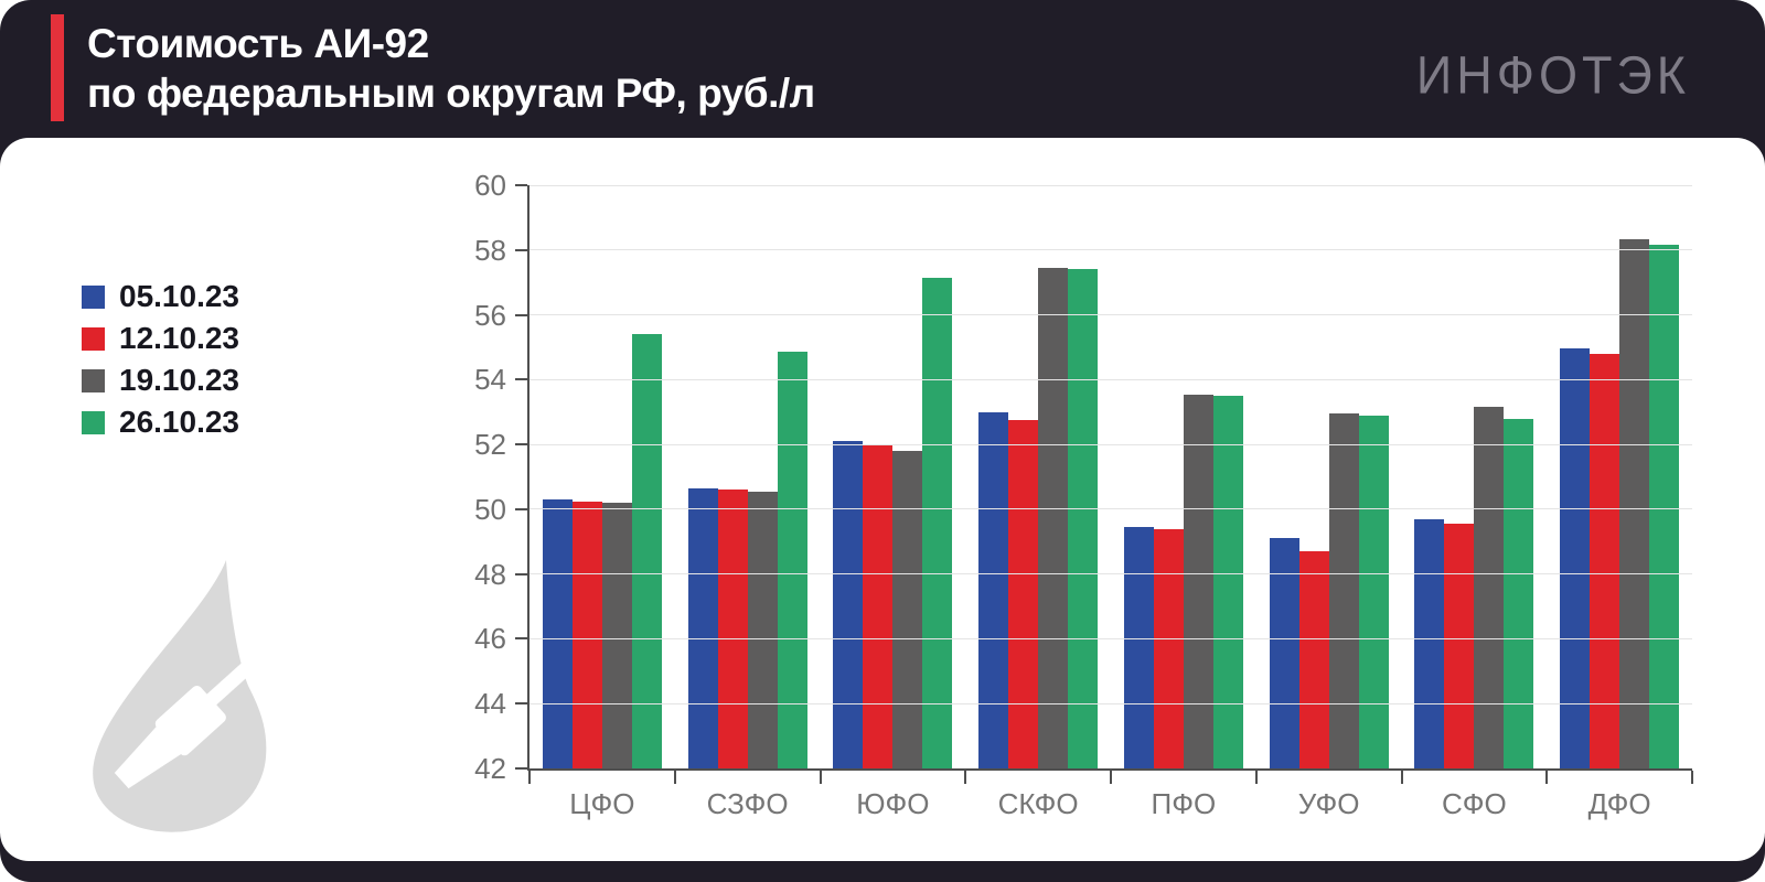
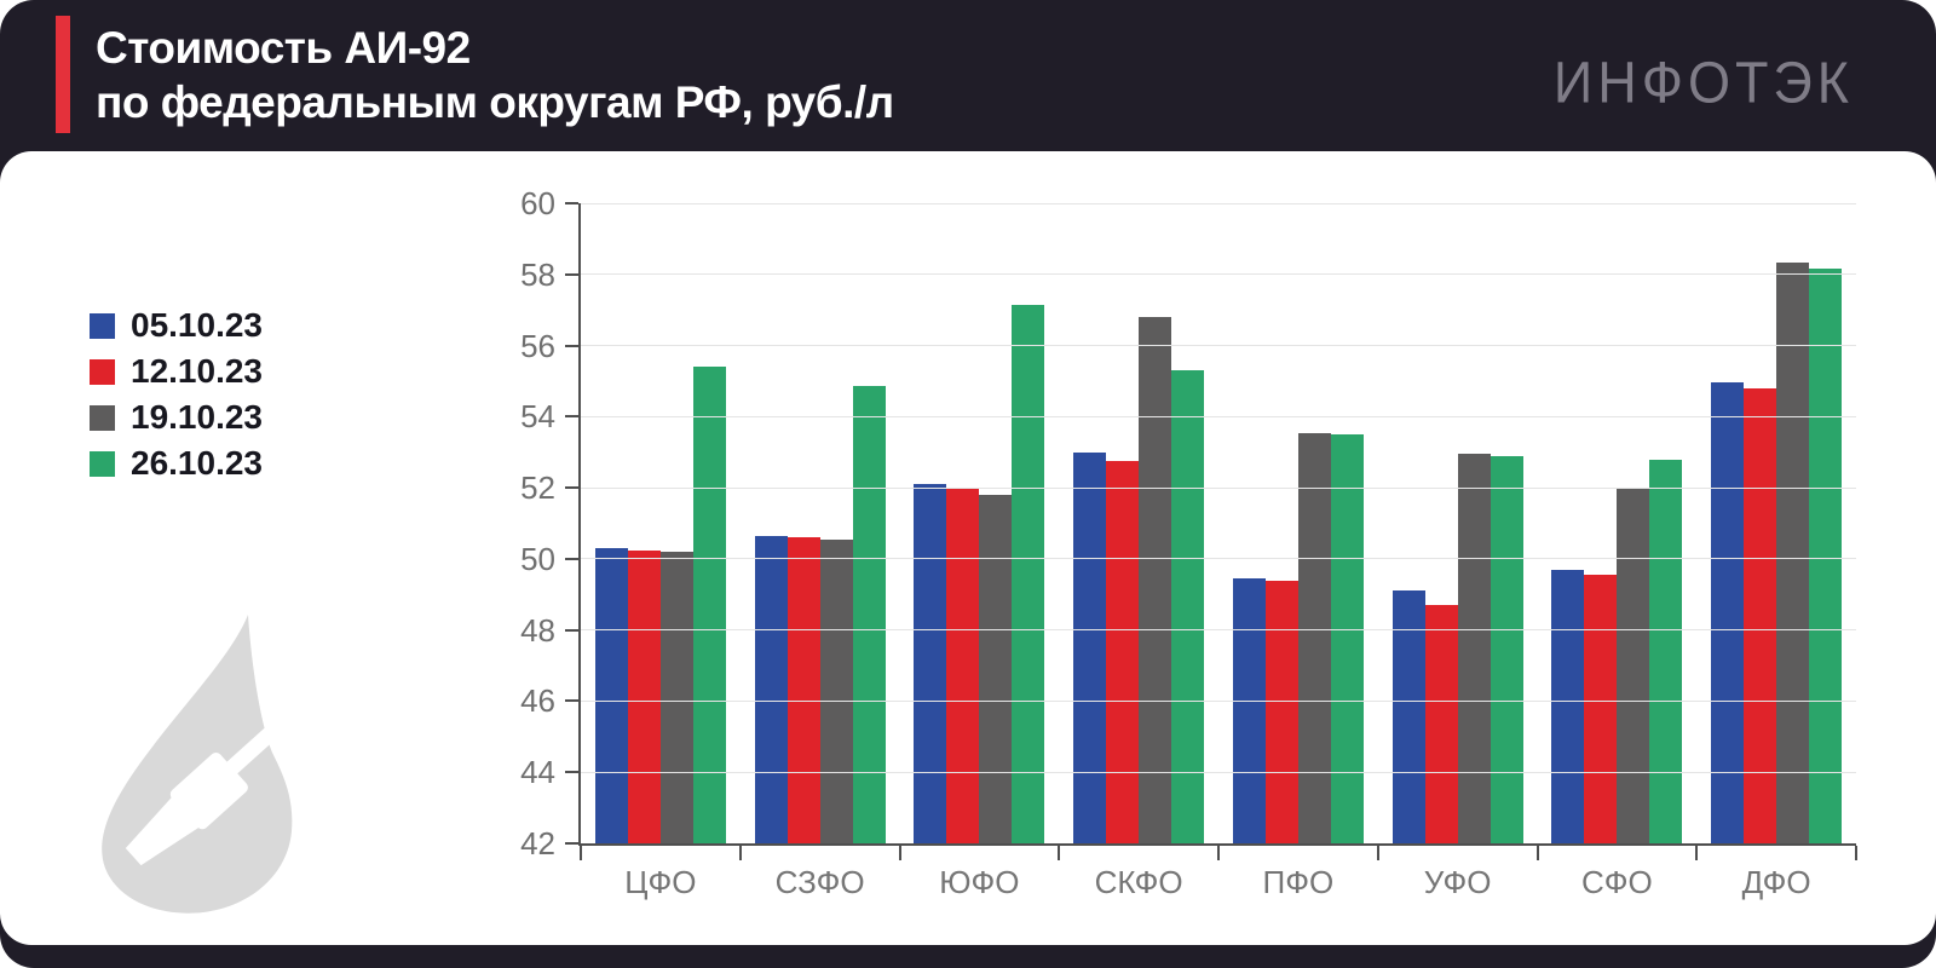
19.10.23/СКФО: 57.5 -> 56.8
26.10.23/СКФО: 57.4 -> 55.3
19.10.23/СФО: 53.1 -> 52.0
